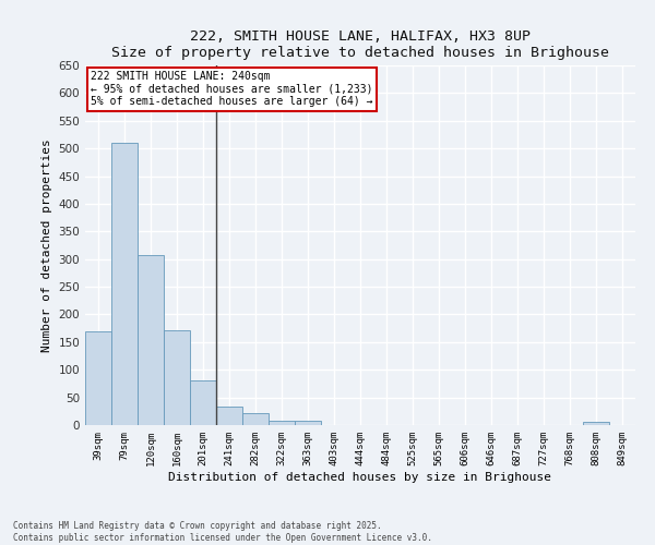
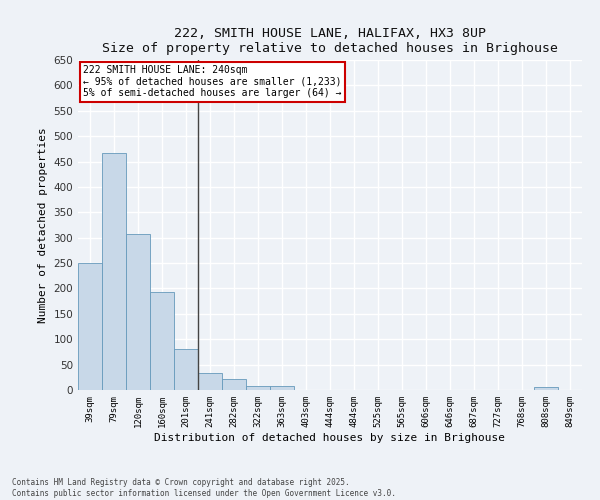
39sqm: 170 -> 250
79sqm: 510 -> 466
160sqm: 172 -> 194
